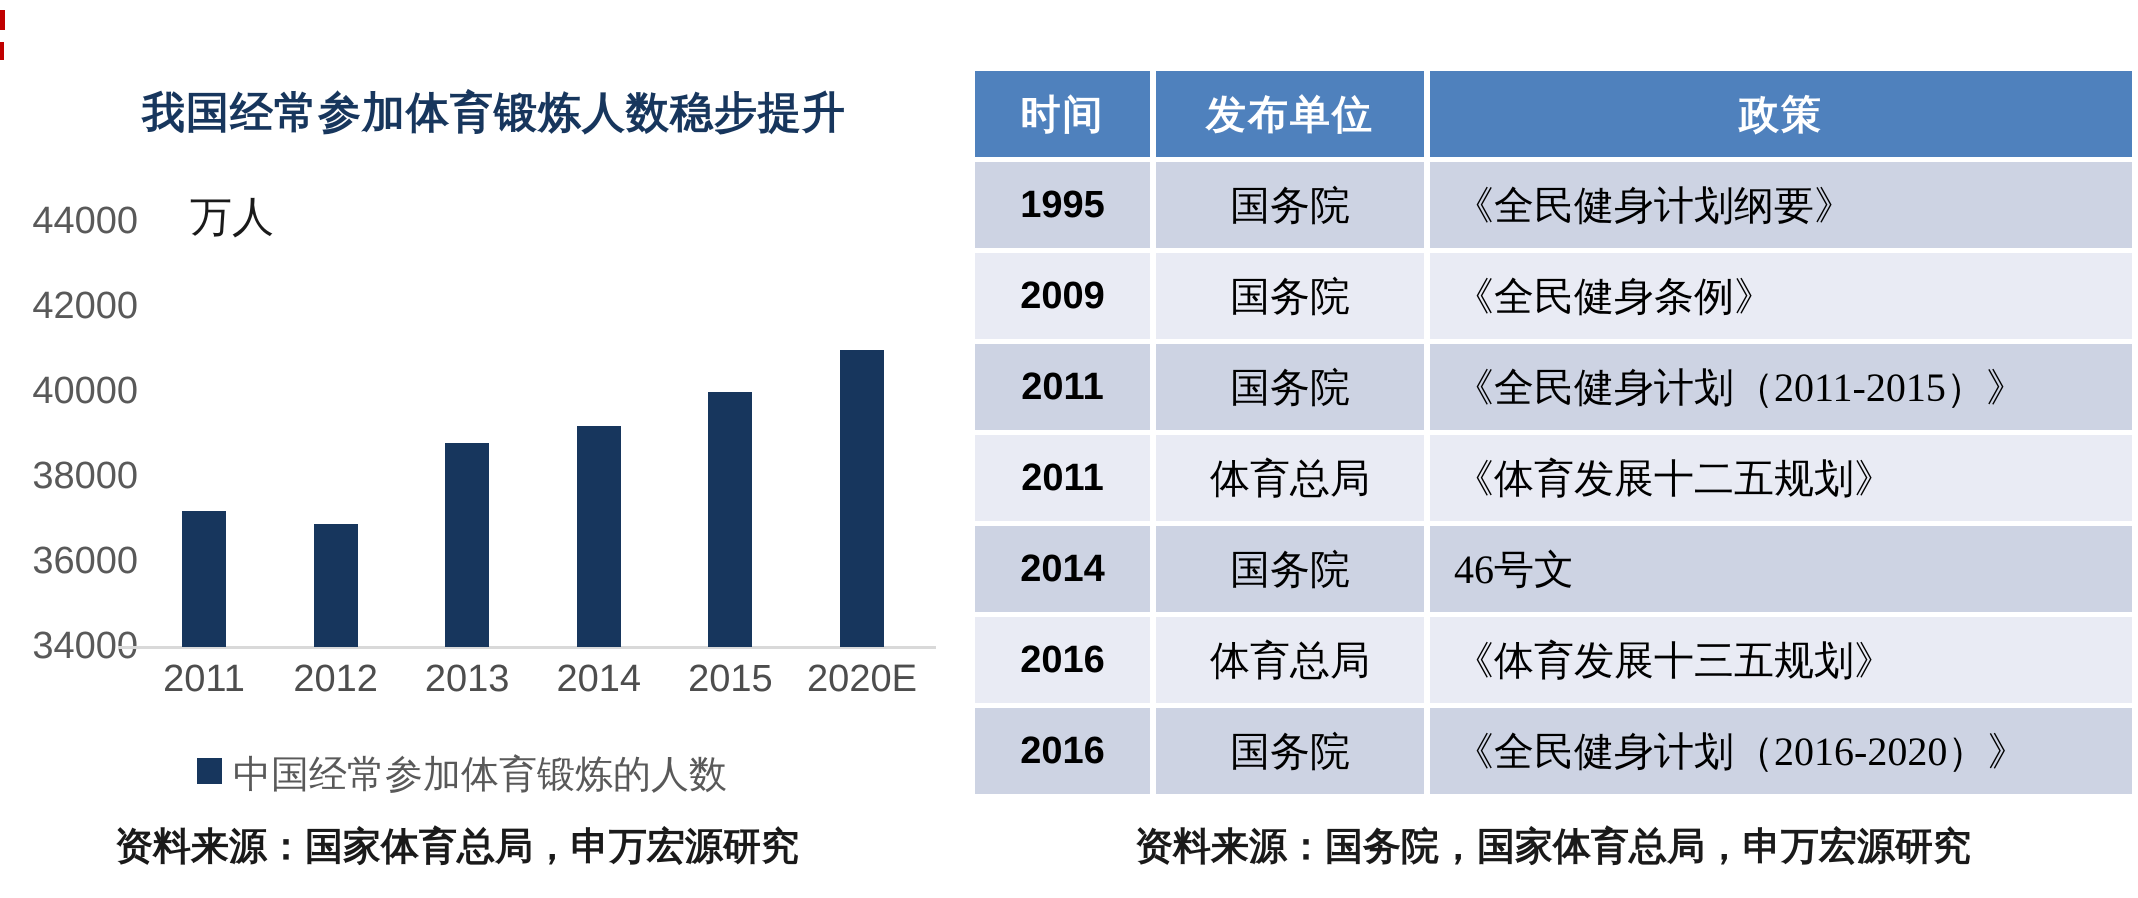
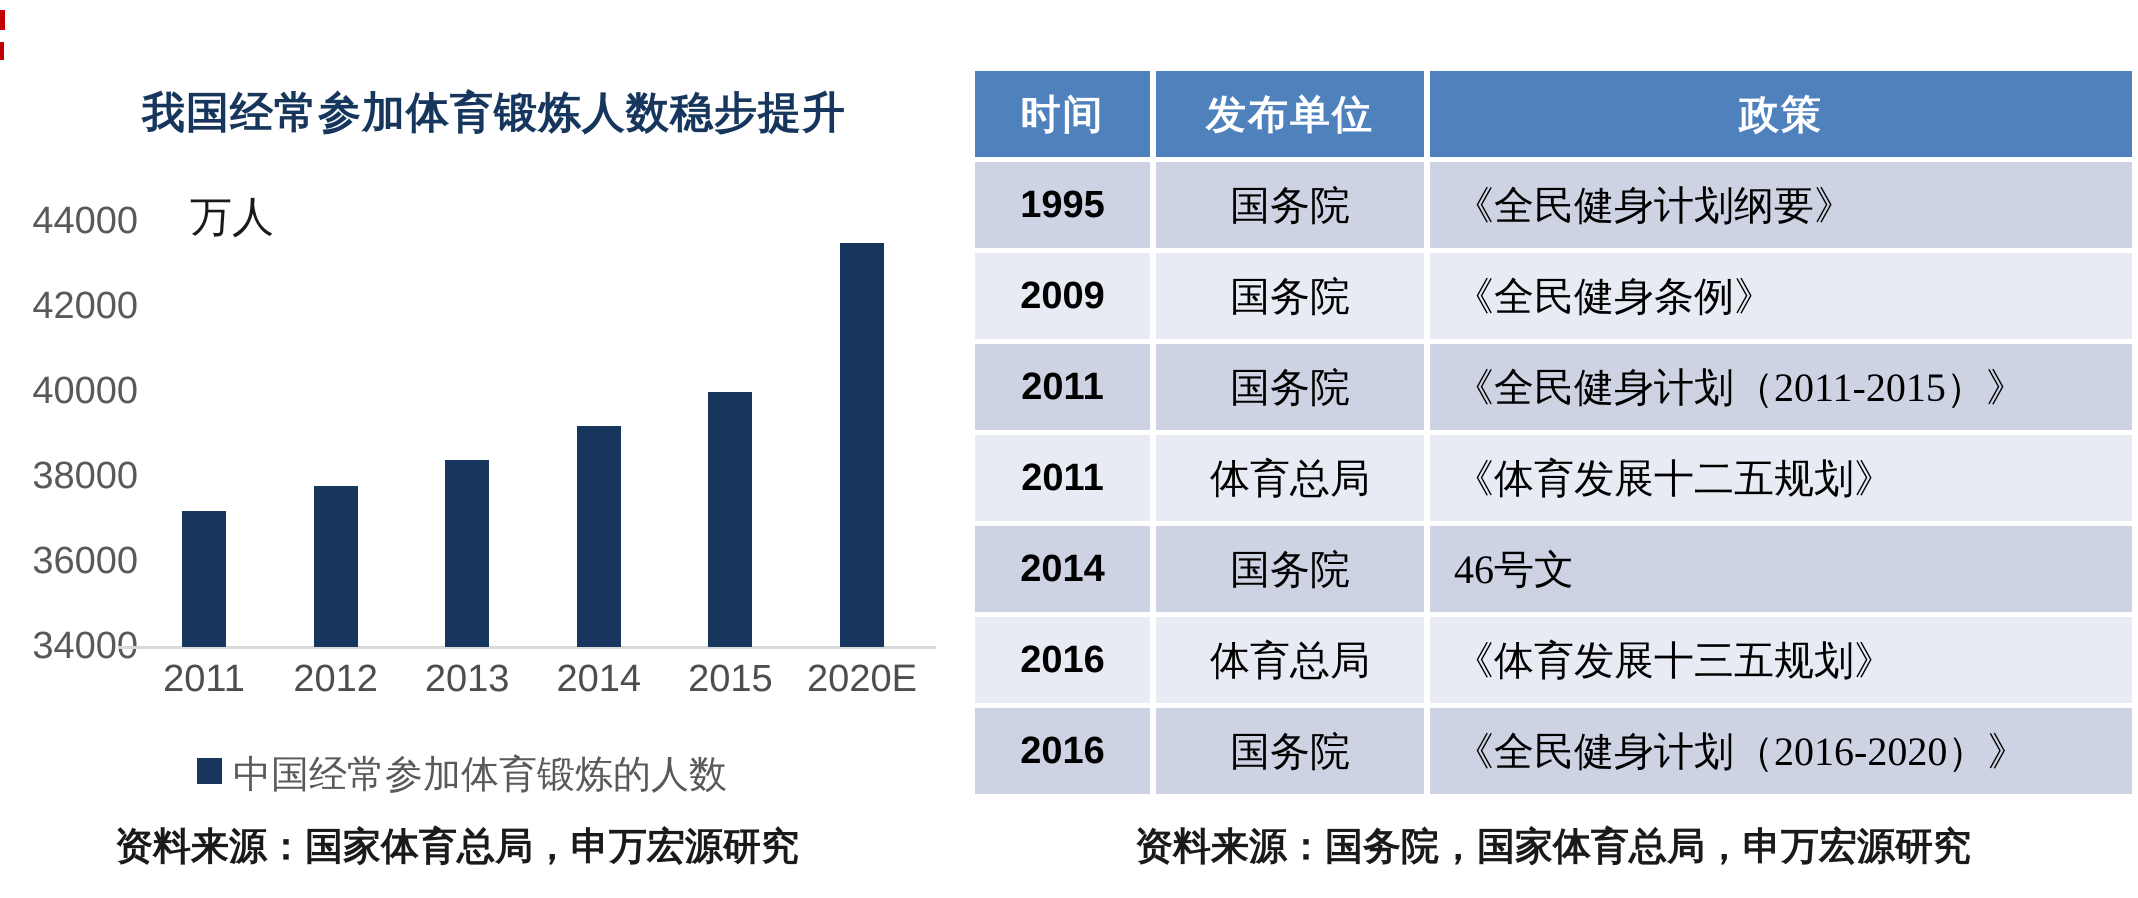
2012: 36900 -> 37800
2013: 38800 -> 38400
2020E: 41000 -> 43500
